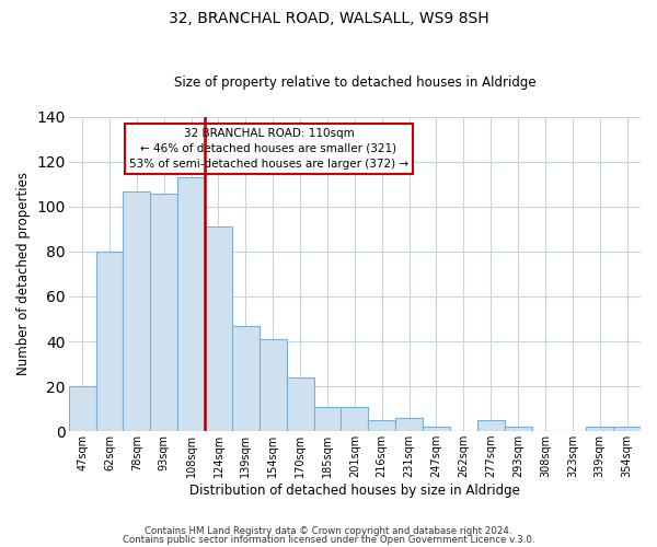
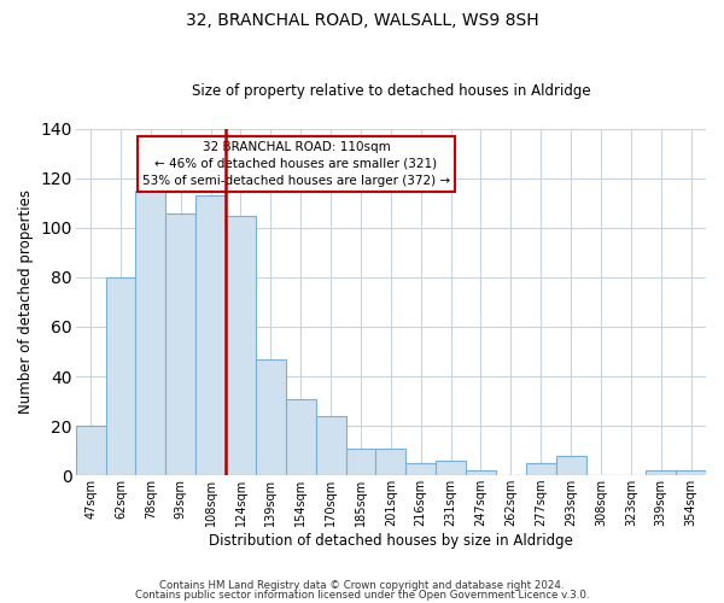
78sqm: 107 -> 115
124sqm: 91 -> 105
154sqm: 41 -> 31
293sqm: 2 -> 8
